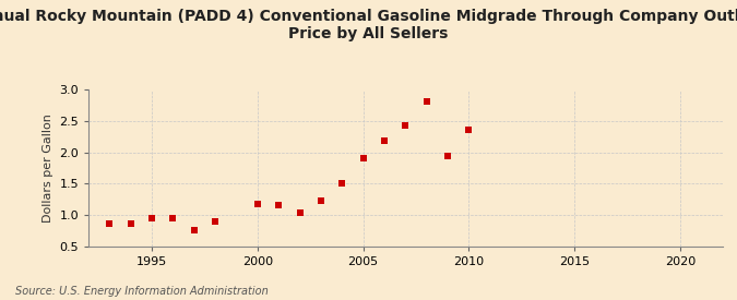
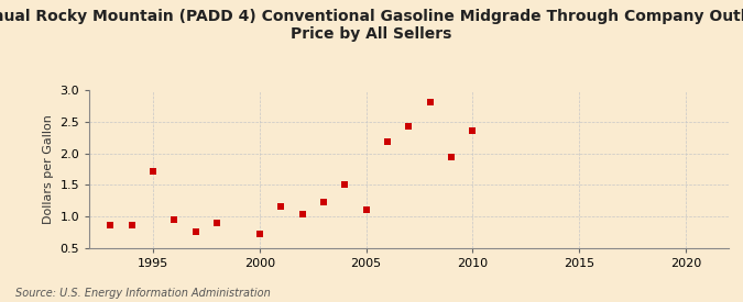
1995: 0.95 -> 1.72
2000: 1.18 -> 0.72
2005: 1.90 -> 1.10
